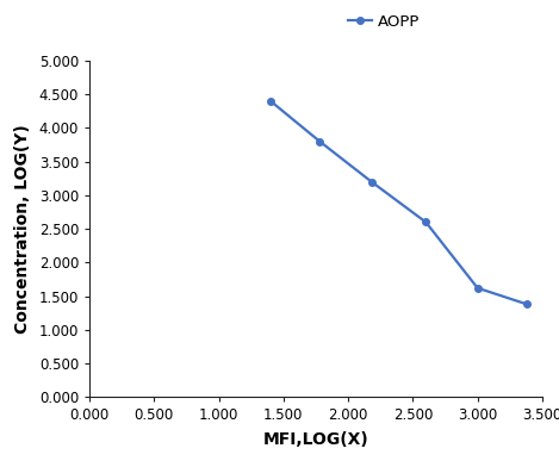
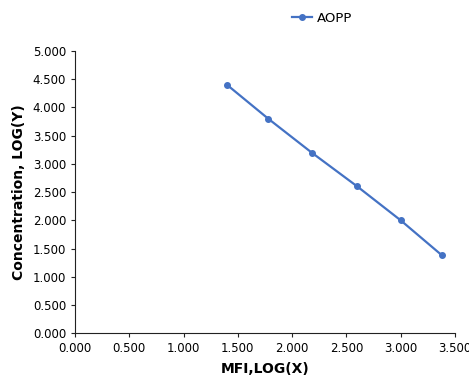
3.000: 1.62 -> 2.00
